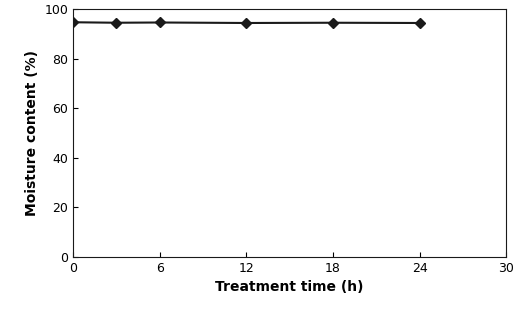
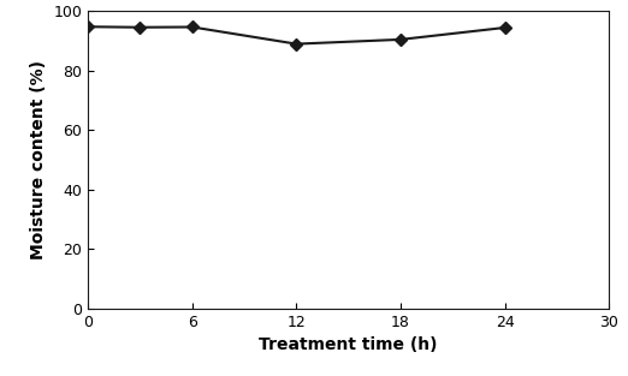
12: 94.5 -> 89.0
18: 94.6 -> 90.5
